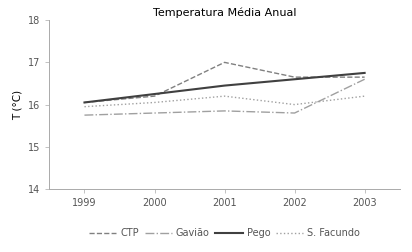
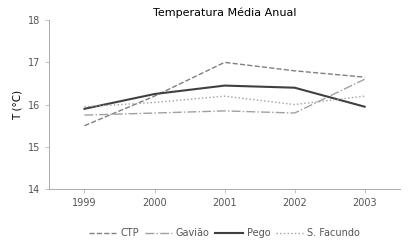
CTP/1999: 16.05 -> 15.50
Pego/1999: 16.05 -> 15.90
CTP/2002: 16.65 -> 16.80
Pego/2002: 16.60 -> 16.40
Pego/2003: 16.75 -> 15.95
